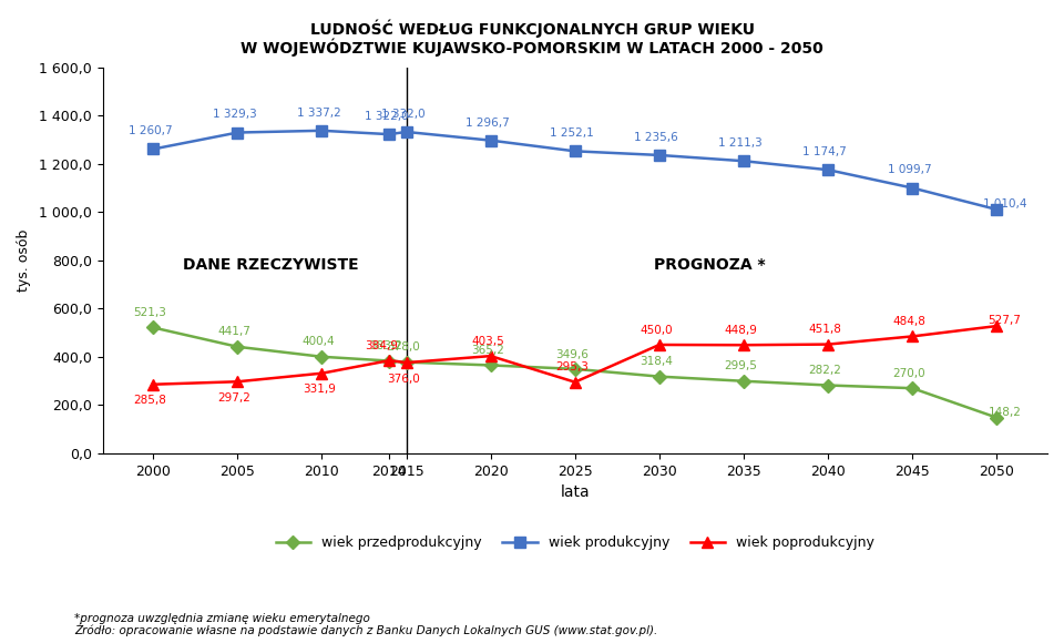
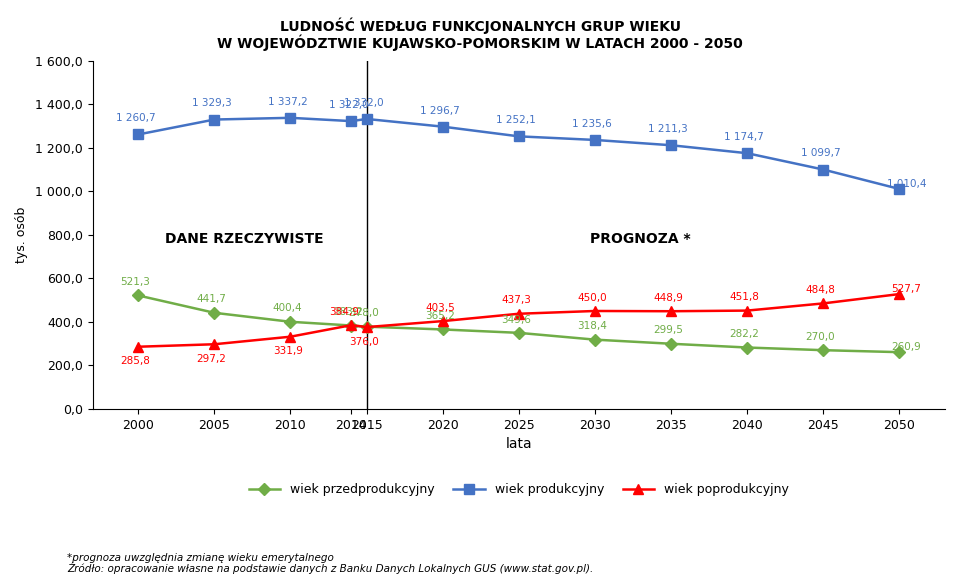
wiek poprodukcyjny/2025: 295,3 -> 437,3
wiek przedprodukcyjny/2050: 148,2 -> 260,9
